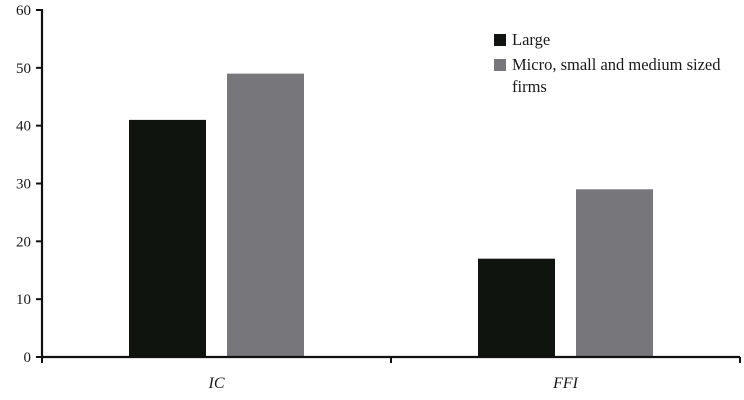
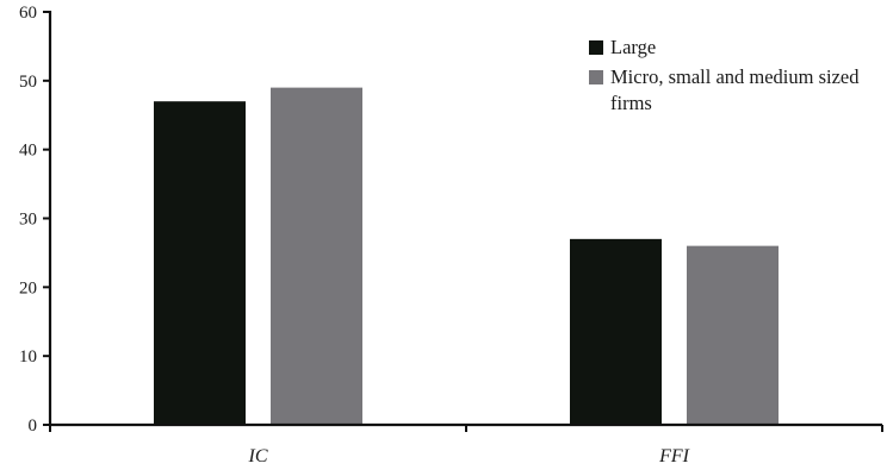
Large/IC: 41 -> 47
Large/FFI: 17 -> 27
Micro, small and medium sized firms/FFI: 29 -> 26
